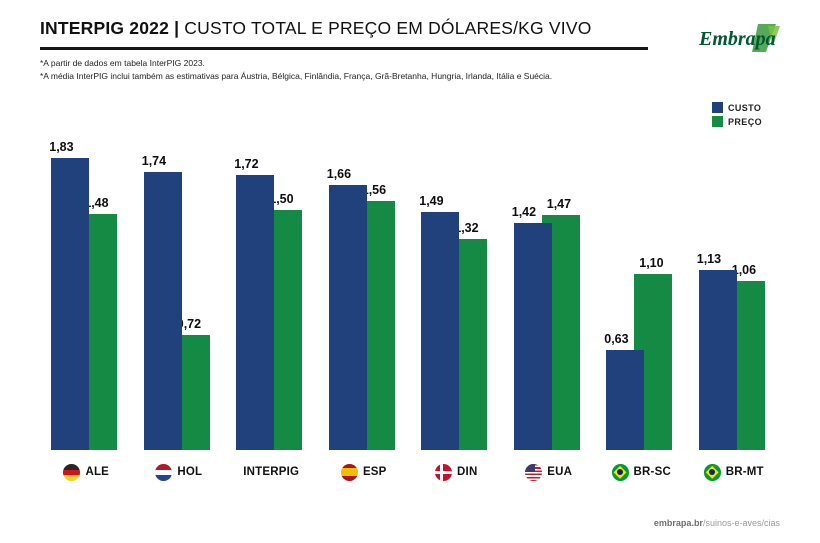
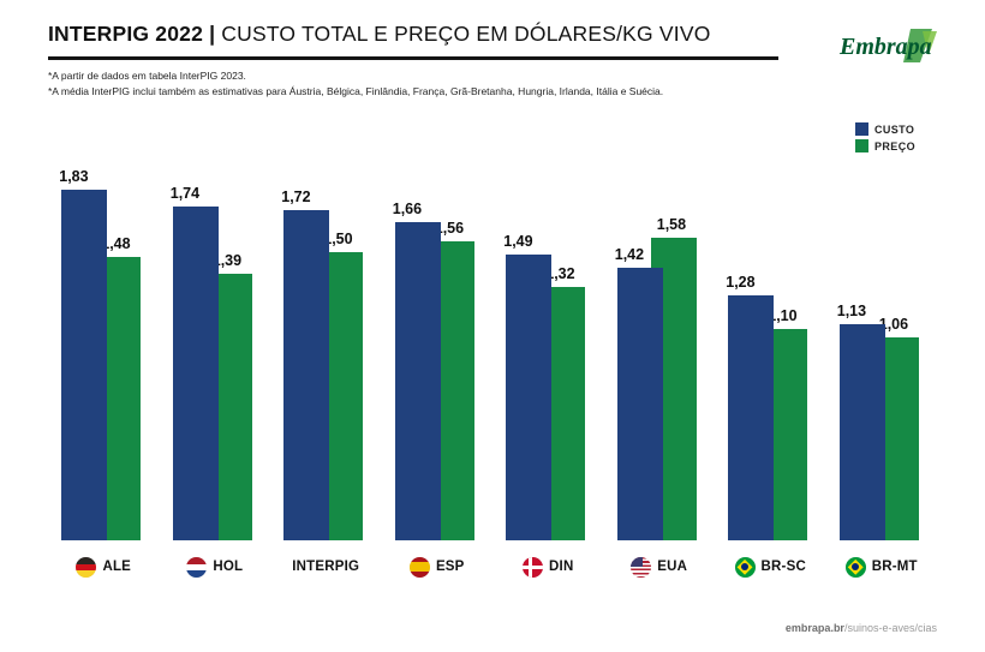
PREÇO/HOL: 0,72 -> 1,39
PREÇO/EUA: 1,47 -> 1,58
CUSTO/BR-SC: 0,63 -> 1,28
